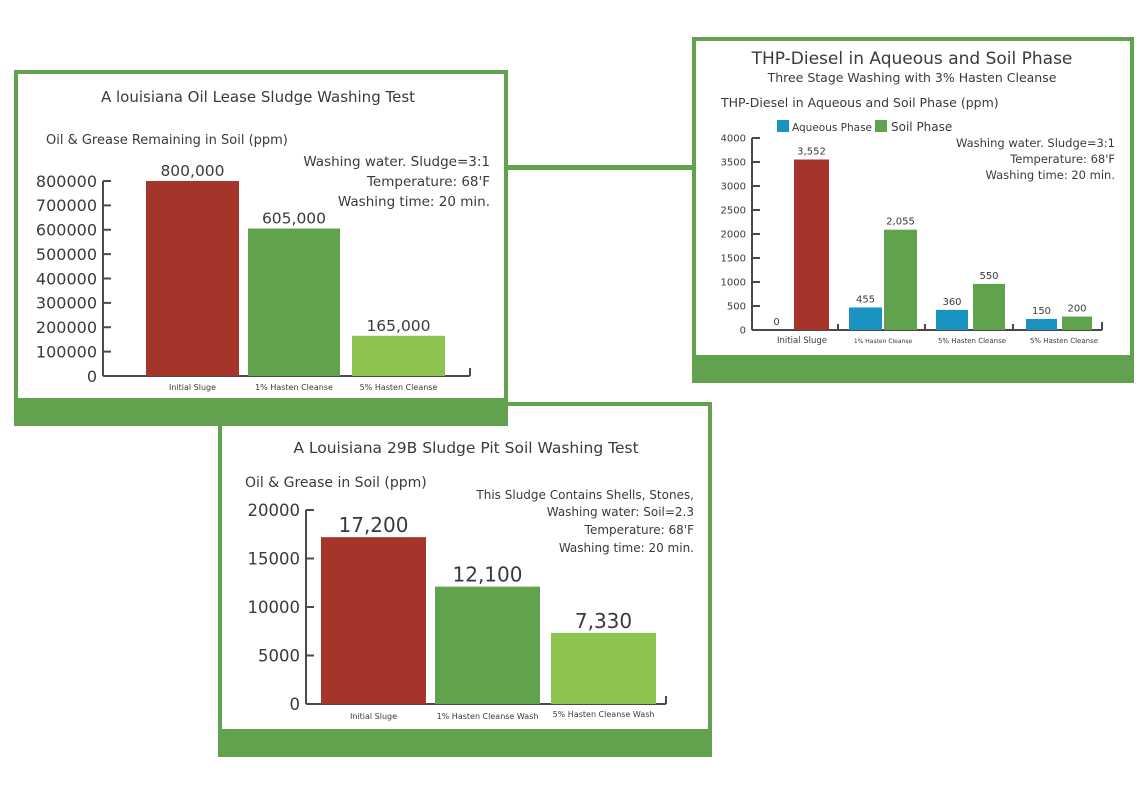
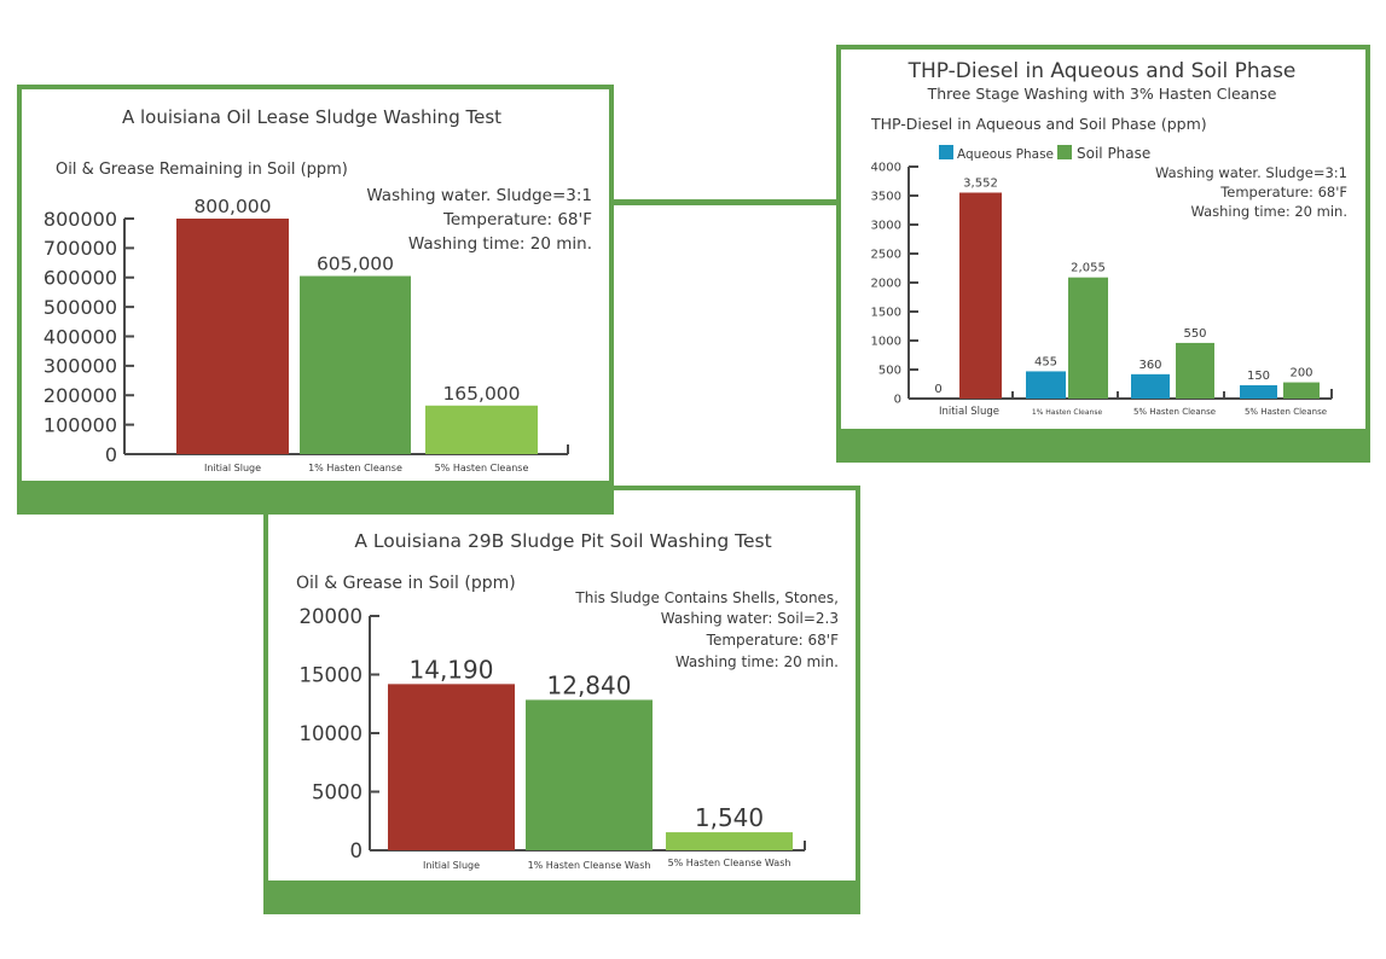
A Louisiana 29B Sludge Pit Soil Washing Test/Initial Sluge: 17,200 -> 14,190
A Louisiana 29B Sludge Pit Soil Washing Test/1% Hasten Cleanse Wash: 12,100 -> 12,840
A Louisiana 29B Sludge Pit Soil Washing Test/5% Hasten Cleanse Wash: 7,330 -> 1,540
